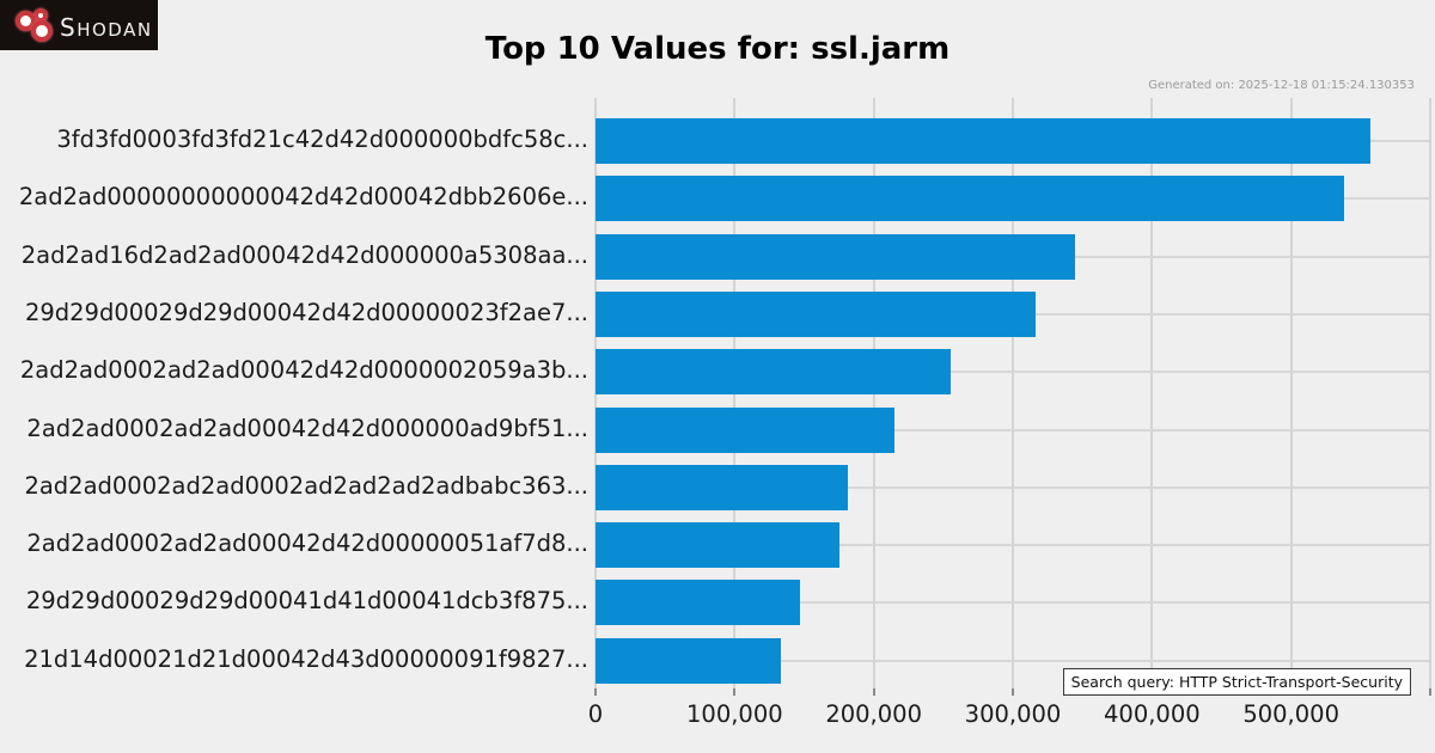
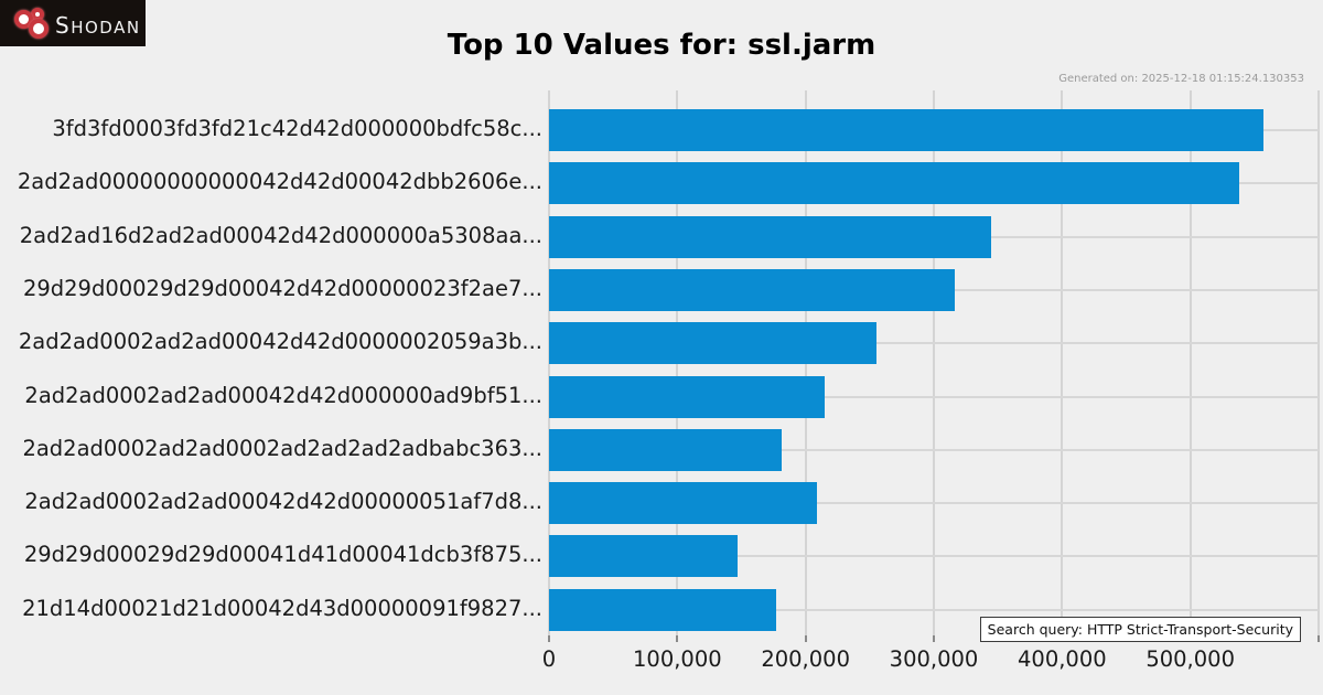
2ad2ad0002ad2ad00042d42d00000051af7d8...: 175000 -> 209000
21d14d00021d21d00042d43d00000091f9827...: 133000 -> 177000
